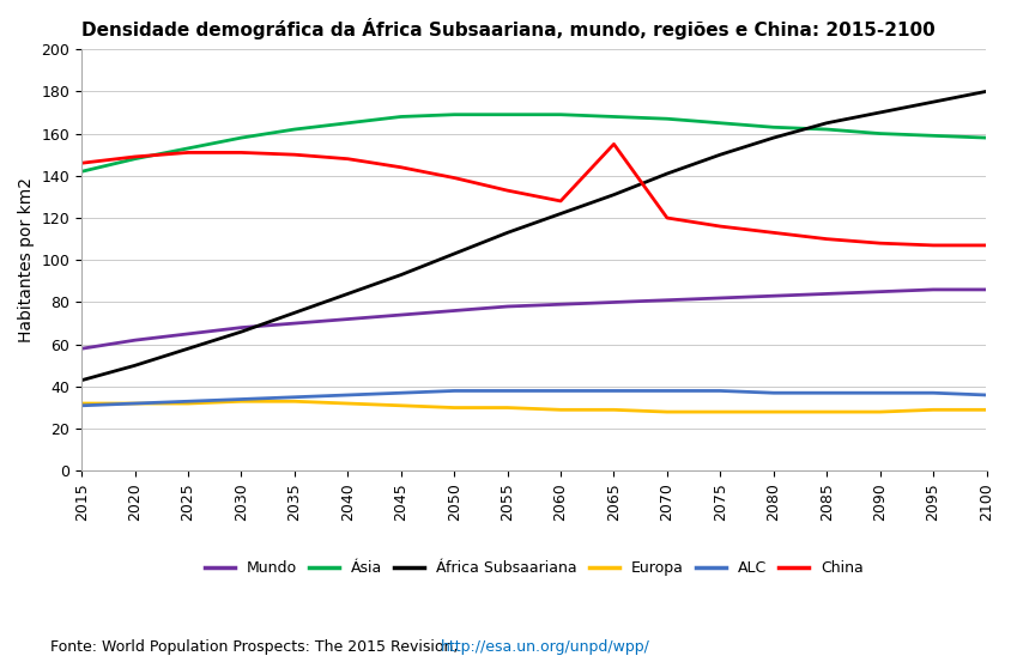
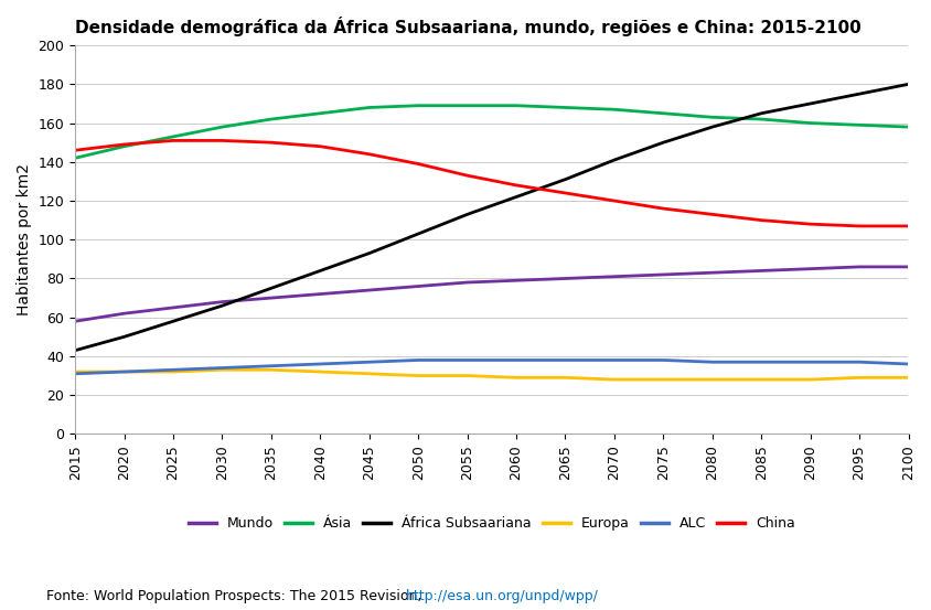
China/2065: 155 -> 124
